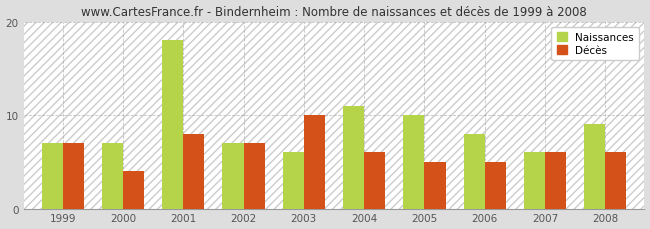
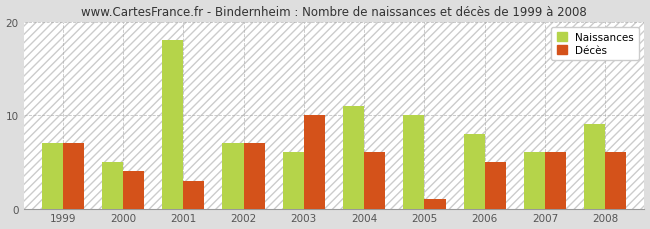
Naissances/2000: 7 -> 5
Décès/2001: 8 -> 3
Décès/2005: 5 -> 1
